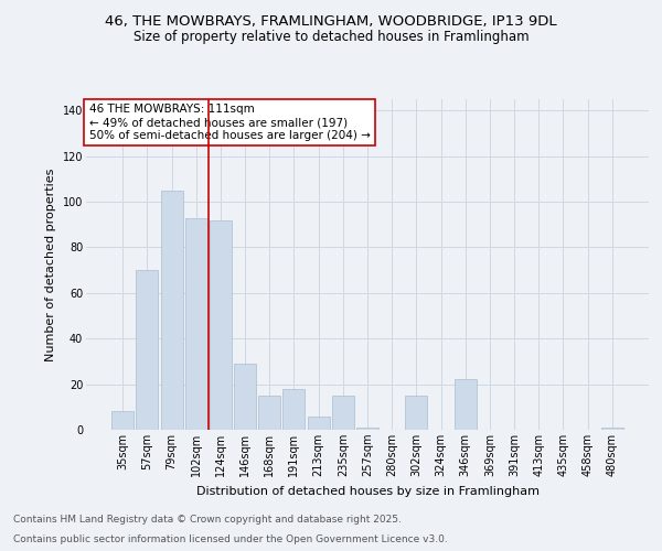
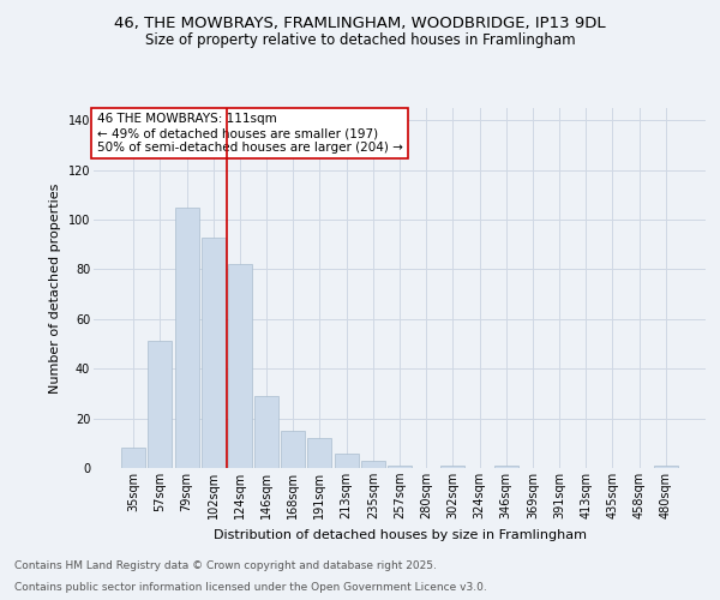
57sqm: 70 -> 51
124sqm: 92 -> 82
191sqm: 18 -> 12
235sqm: 15 -> 3
302sqm: 15 -> 1
346sqm: 22 -> 1
